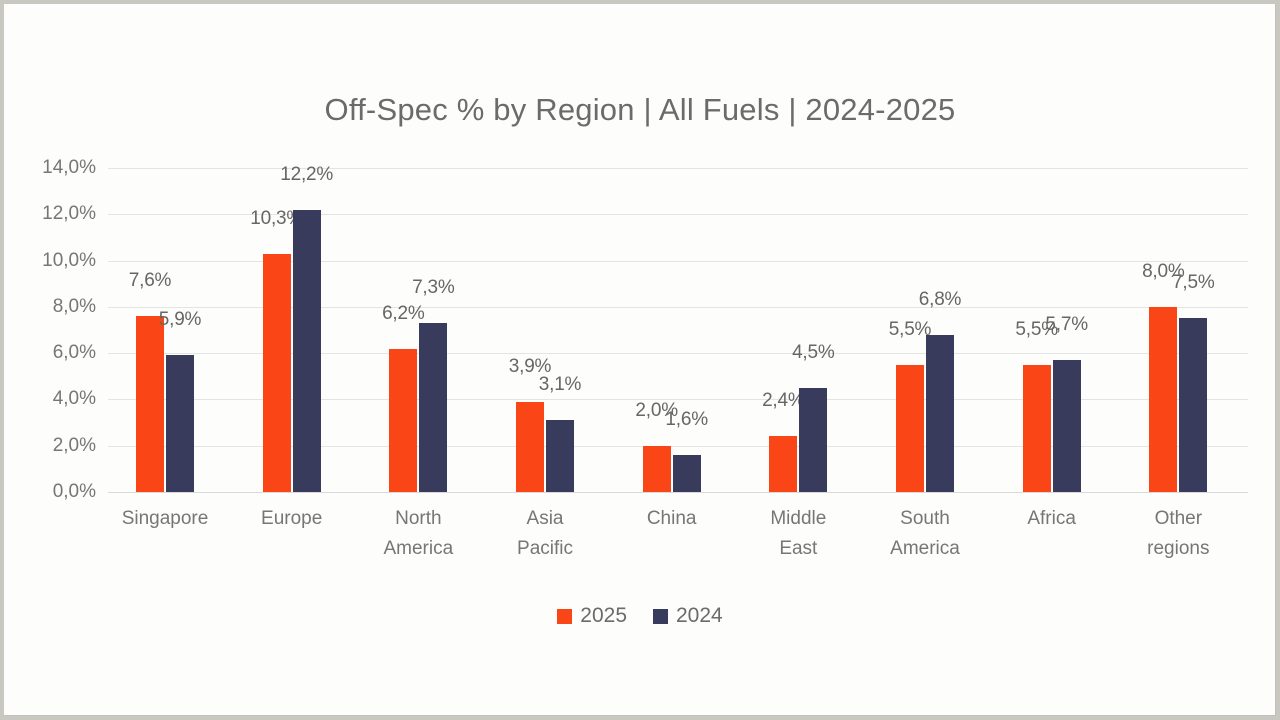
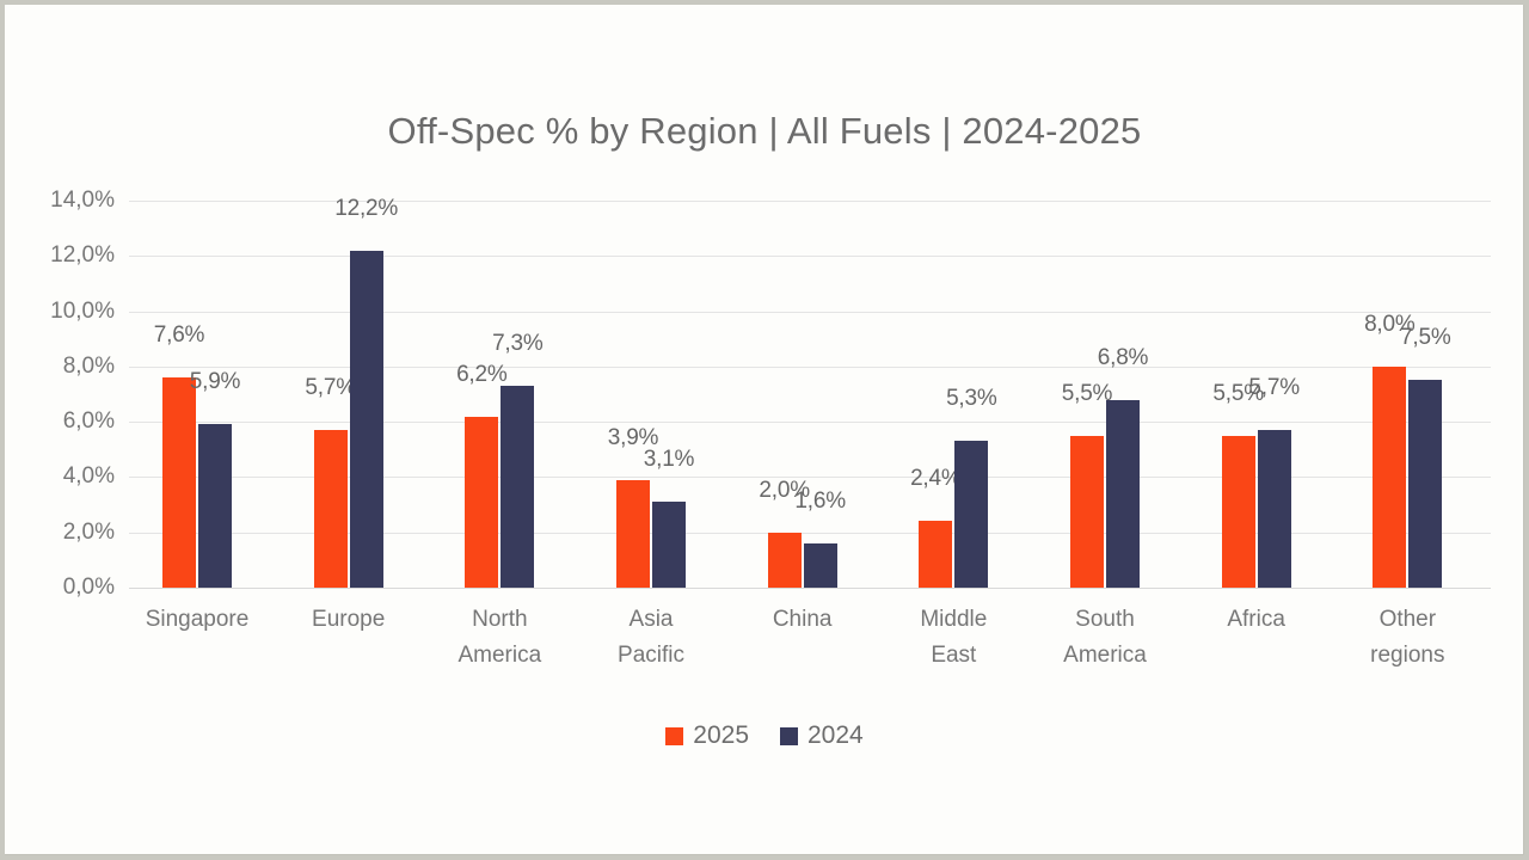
2025/Europe: 10,3% -> 5,7%
2024/Middle East: 4,5% -> 5,3%
